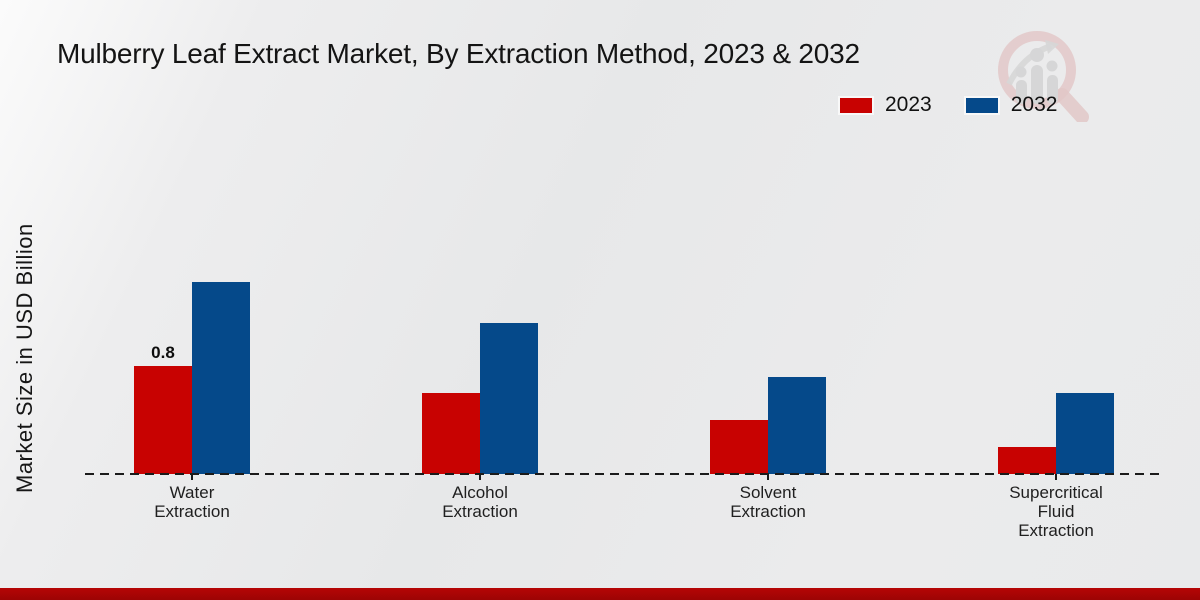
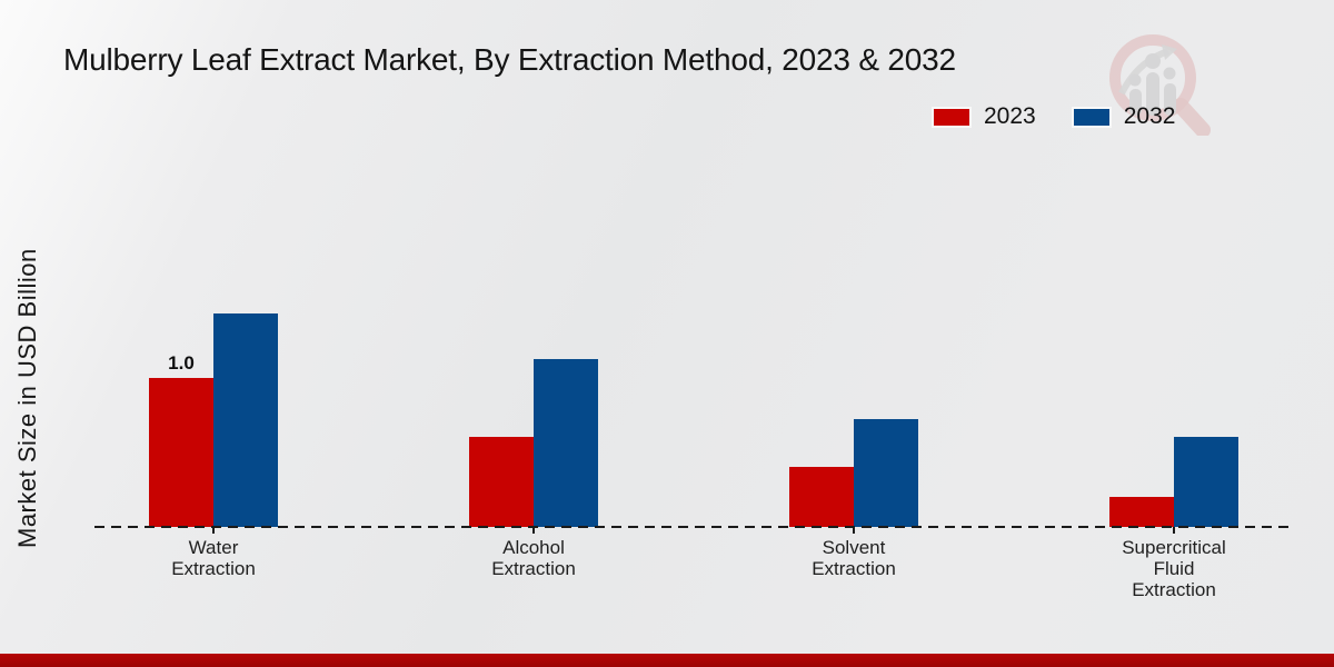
2023/Water Extraction: 0.8 -> 1.0
